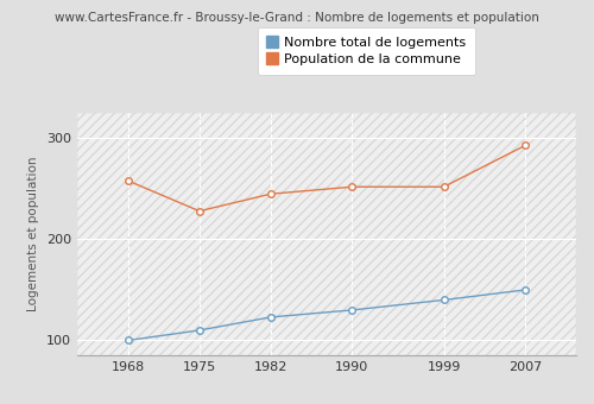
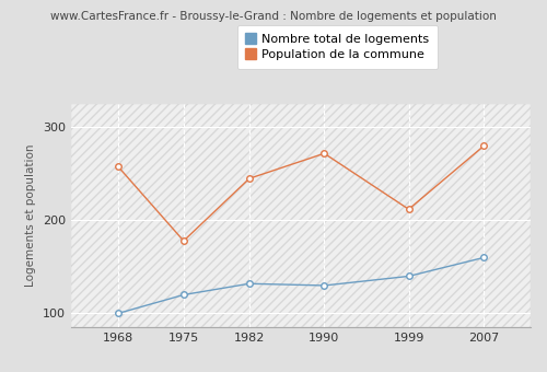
Nombre total de logements/1975: 110 -> 120
Population de la commune/1975: 228 -> 178
Nombre total de logements/1982: 123 -> 132
Population de la commune/1990: 252 -> 272
Population de la commune/1999: 252 -> 212
Nombre total de logements/2007: 150 -> 160
Population de la commune/2007: 293 -> 280
